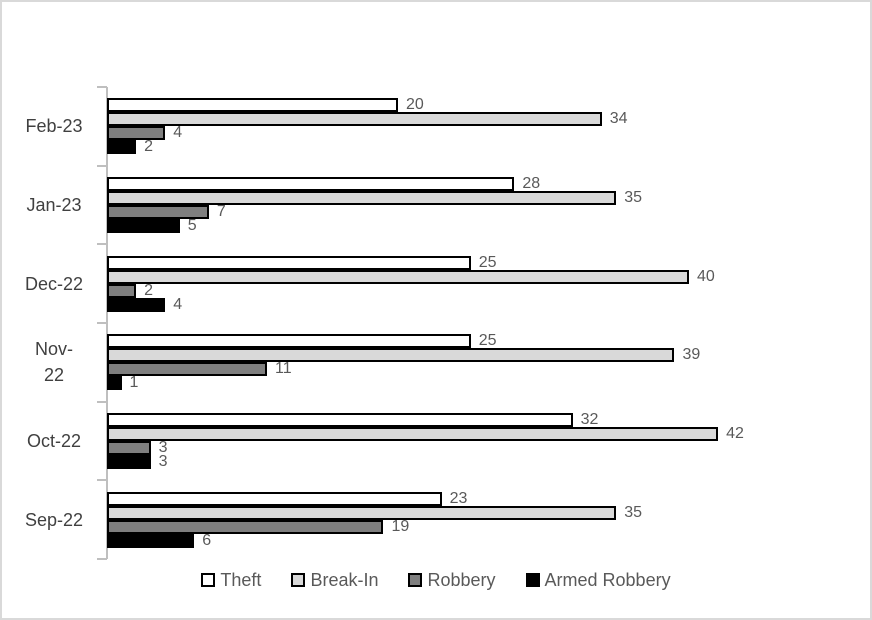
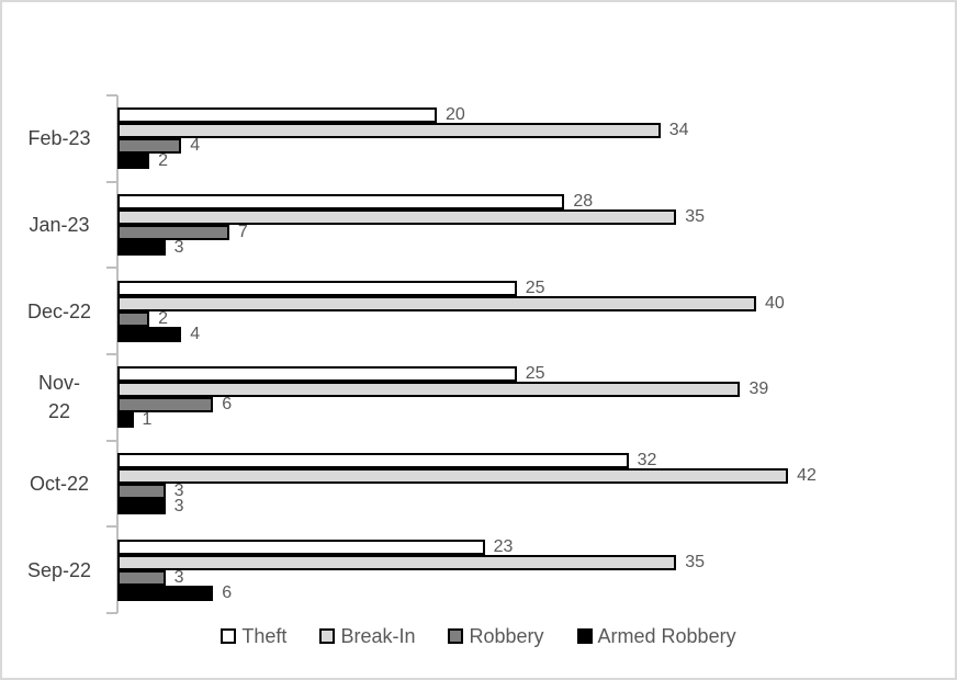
Armed Robbery/Jan-23: 5 -> 3
Robbery/Nov-22: 11 -> 6
Robbery/Sep-22: 19 -> 3
